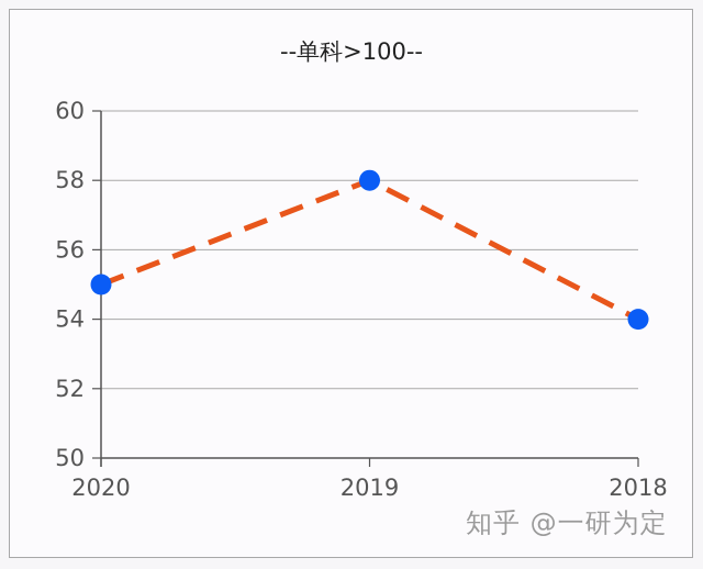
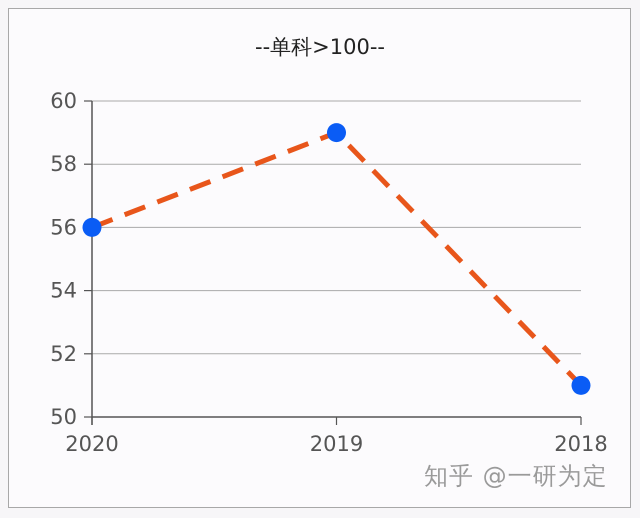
2020: 55 -> 56
2019: 58 -> 59
2018: 54 -> 51
